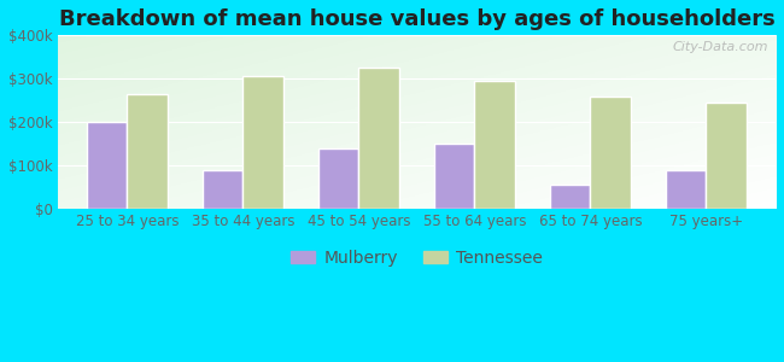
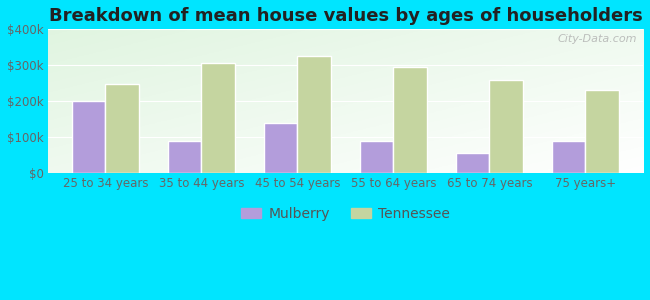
Tennessee/25 to 34 years: $265k -> $248k
Mulberry/55 to 64 years: $150k -> $90k
Tennessee/75 years+: $245k -> $230k
